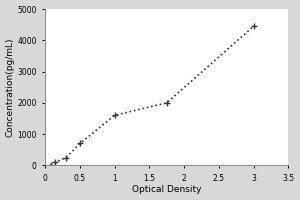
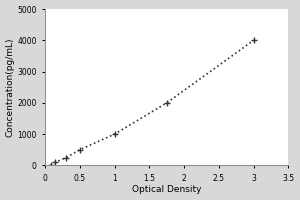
0.5: 700 -> 500
1: 1600 -> 1000
3: 4450 -> 4000
